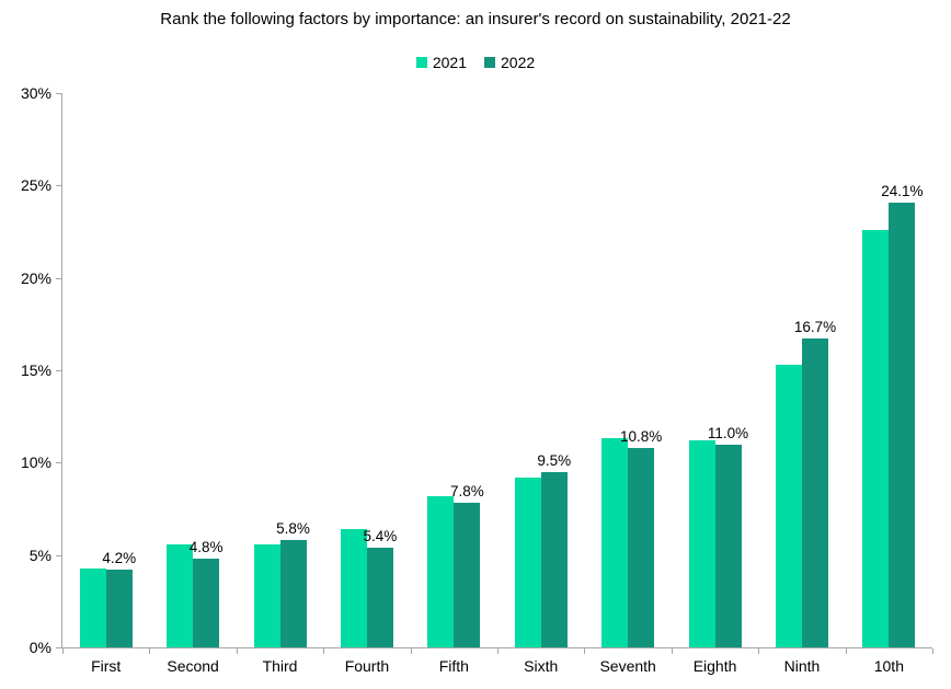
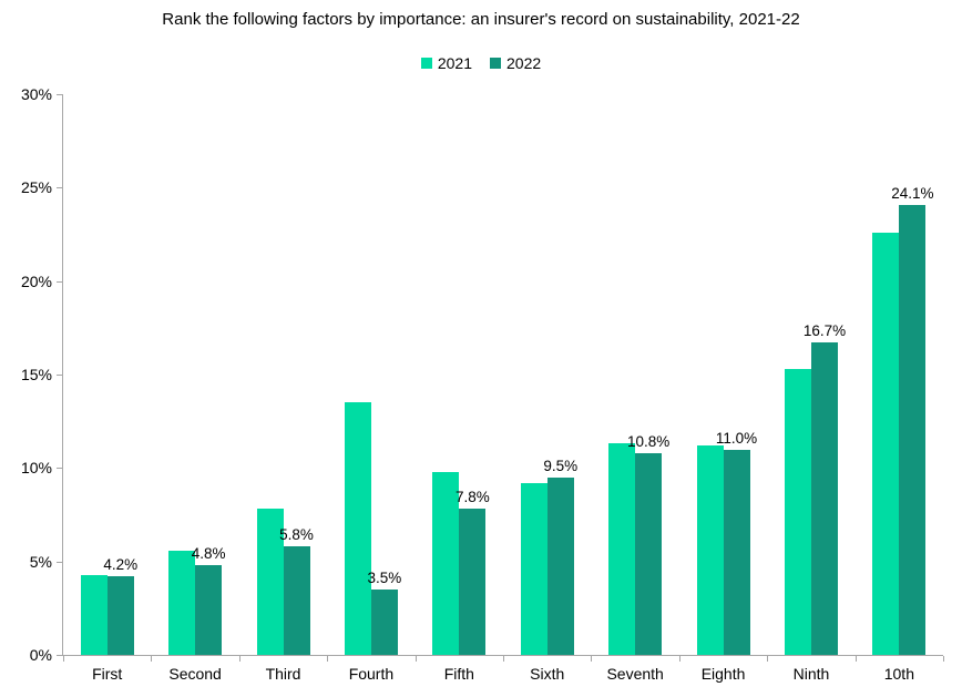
2021/Third: 5.6% -> 7.8%
2021/Fourth: 6.4% -> 13.5%
2022/Fourth: 5.4% -> 3.5%
2021/Fifth: 8.2% -> 9.8%
